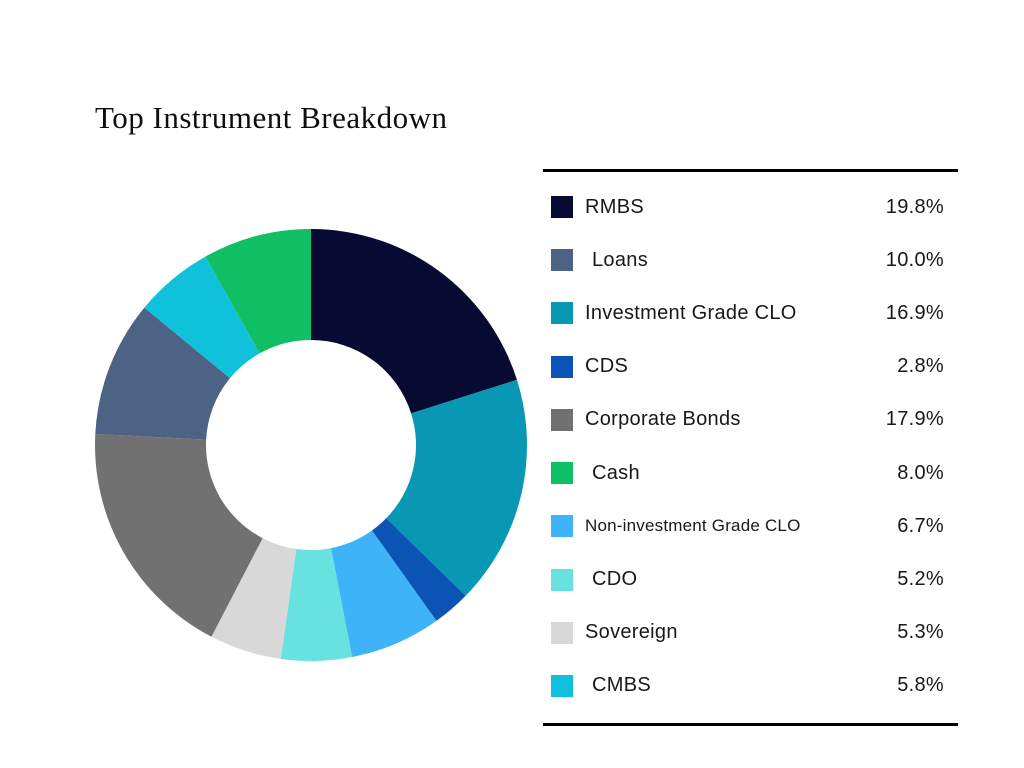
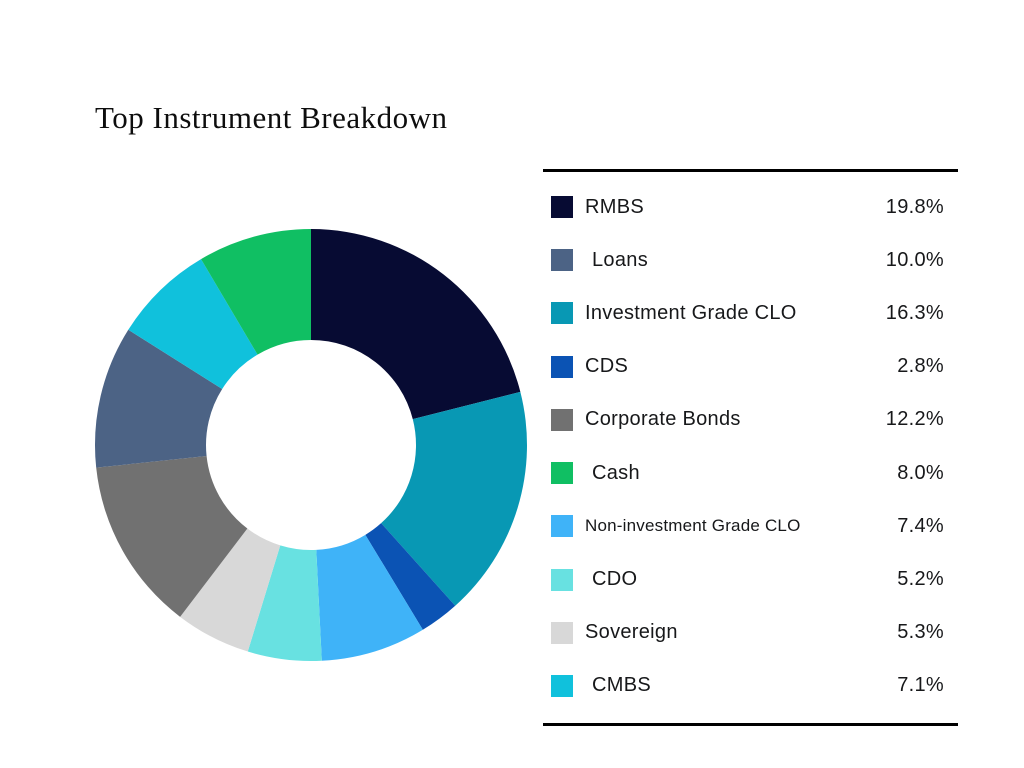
Investment Grade CLO: 16.9% -> 16.3%
Corporate Bonds: 17.9% -> 12.2%
Non-investment Grade CLO: 6.7% -> 7.4%
CMBS: 5.8% -> 7.1%
